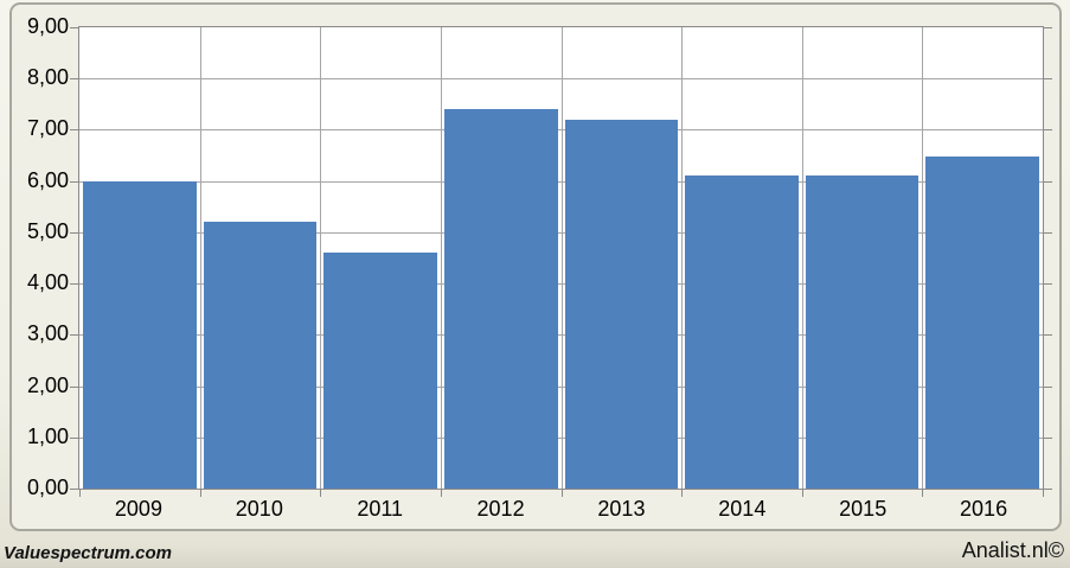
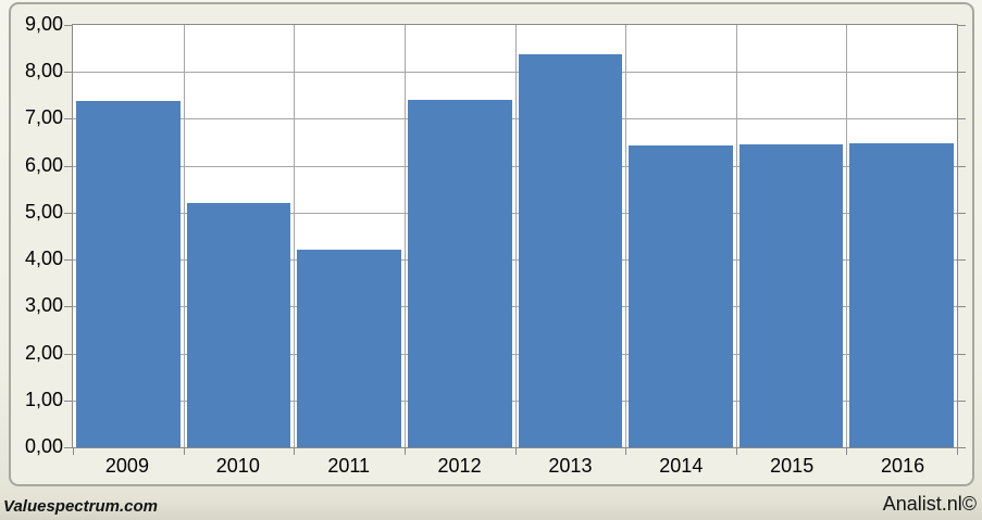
2009: 6,0 -> 7,4
2011: 4,6 -> 4,2
2013: 7,2 -> 8,4
2014: 6,1 -> 6,4
2015: 6,1 -> 6,5
